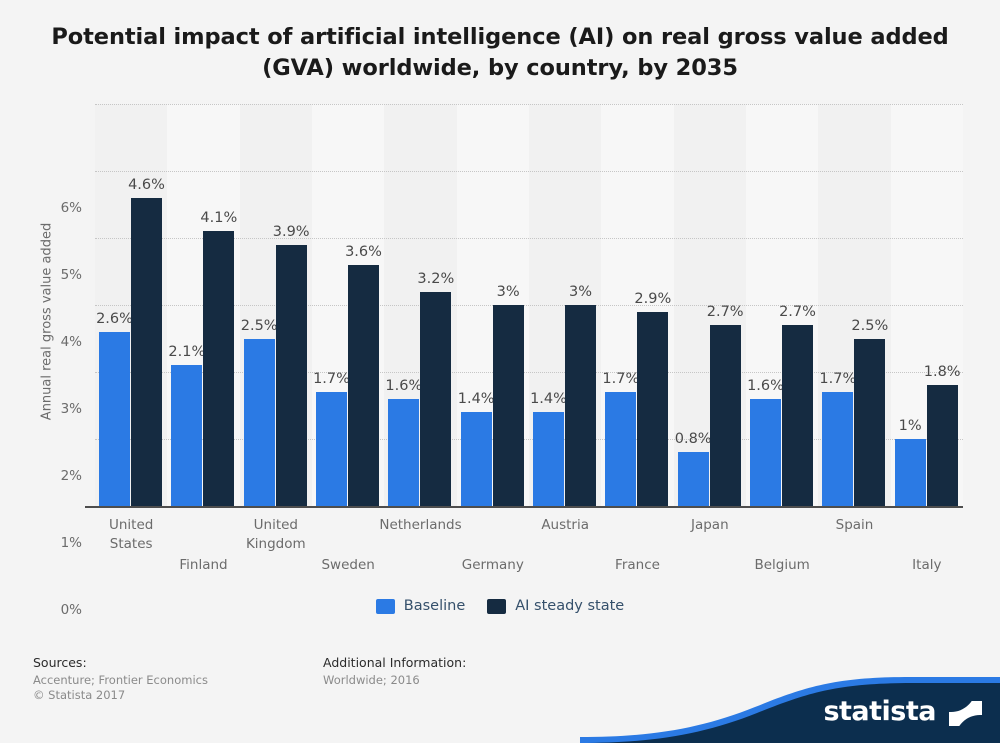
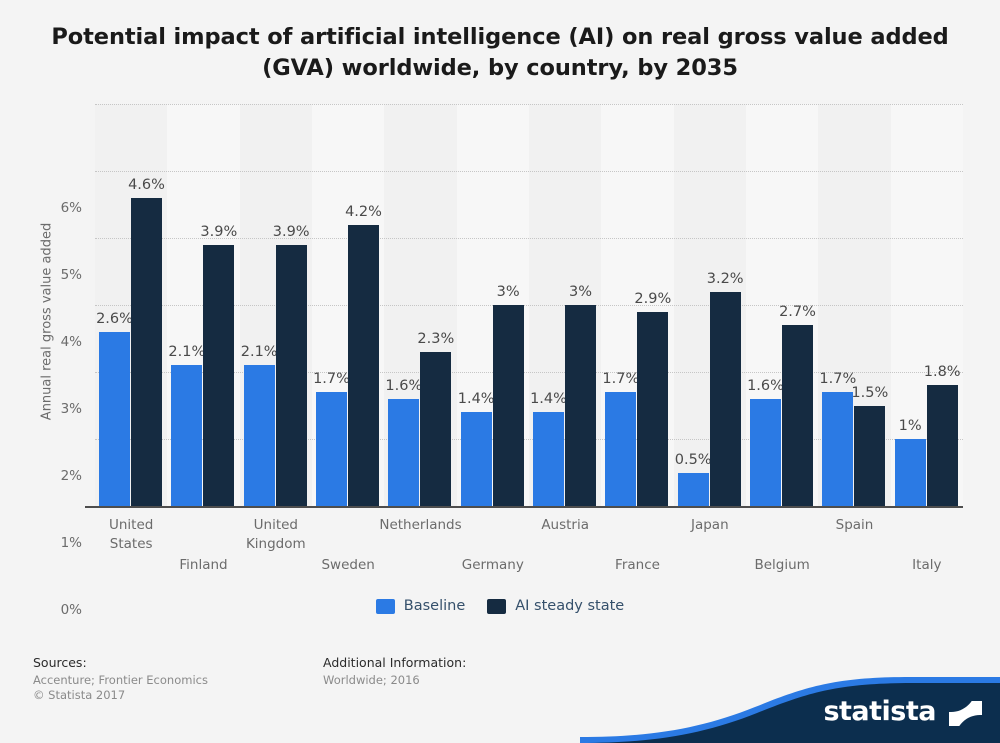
AI steady state/Finland: 4.1% -> 3.9%
Baseline/United Kingdom: 2.5% -> 2.1%
AI steady state/Sweden: 3.6% -> 4.2%
AI steady state/Netherlands: 3.2% -> 2.3%
Baseline/Japan: 0.8% -> 0.5%
AI steady state/Japan: 2.7% -> 3.2%
AI steady state/Spain: 2.5% -> 1.5%
